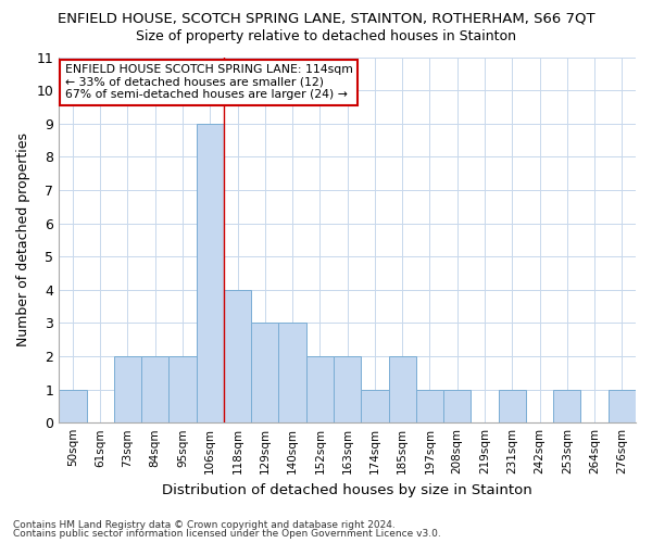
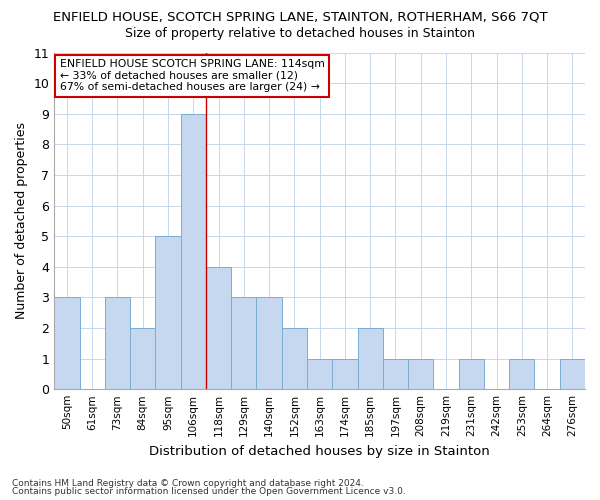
50sqm: 1 -> 3
73sqm: 2 -> 3
95sqm: 2 -> 5
163sqm: 2 -> 1
